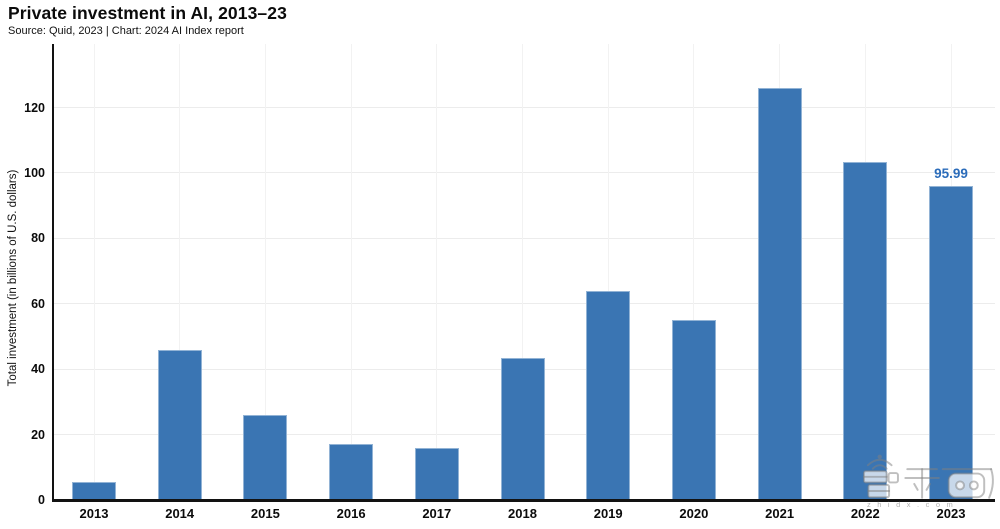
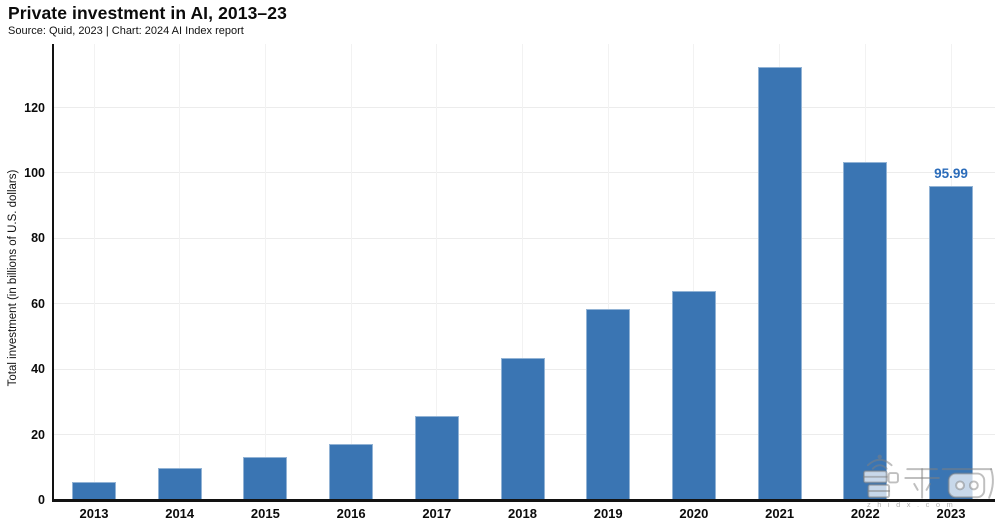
2014: 46 -> 10
2015: 26 -> 13
2017: 16 -> 26
2019: 64 -> 58
2020: 55 -> 64
2021: 126 -> 132
